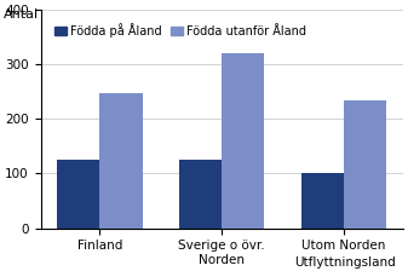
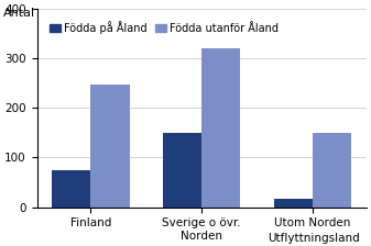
Födda på Åland/Finland: 125 -> 75
Födda på Åland/Sverige o övr. Norden: 125 -> 150
Födda på Åland/Utom Norden: 100 -> 17
Födda utanför Åland/Utom Norden: 235 -> 150
